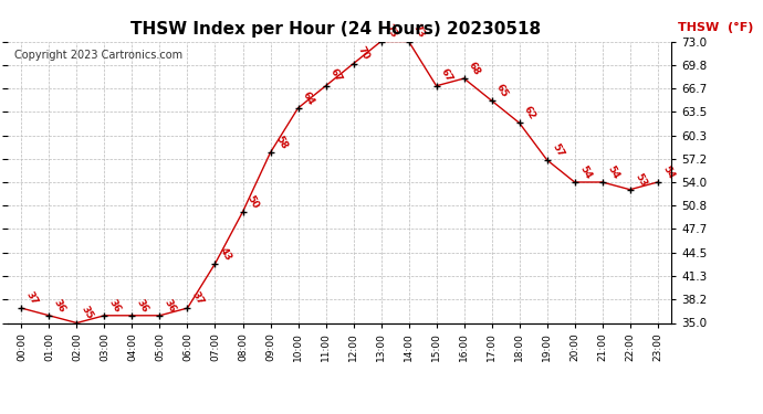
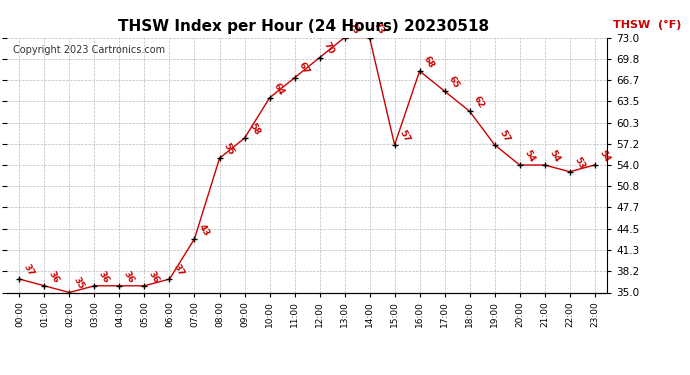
08:00: 50 -> 55
15:00: 67 -> 57
